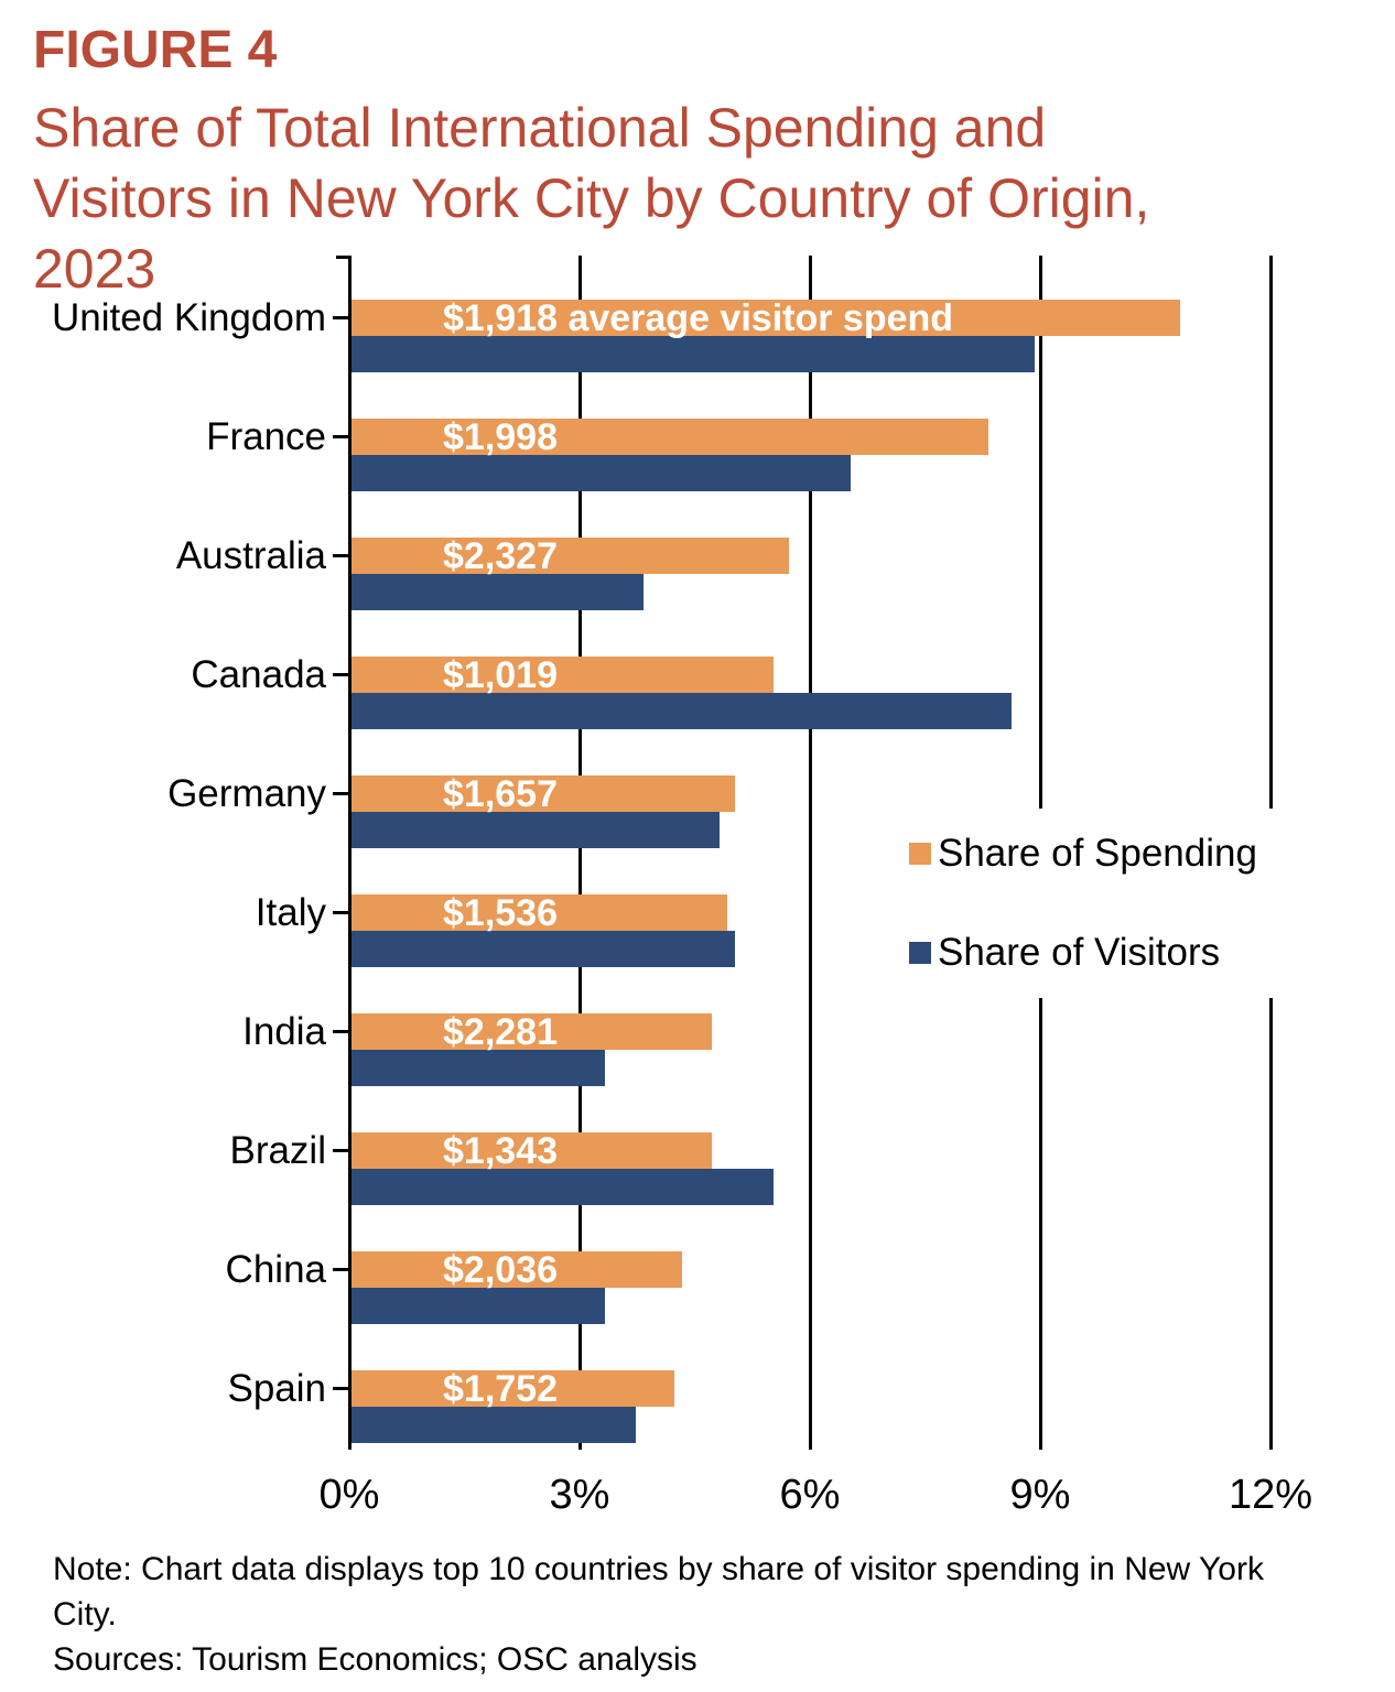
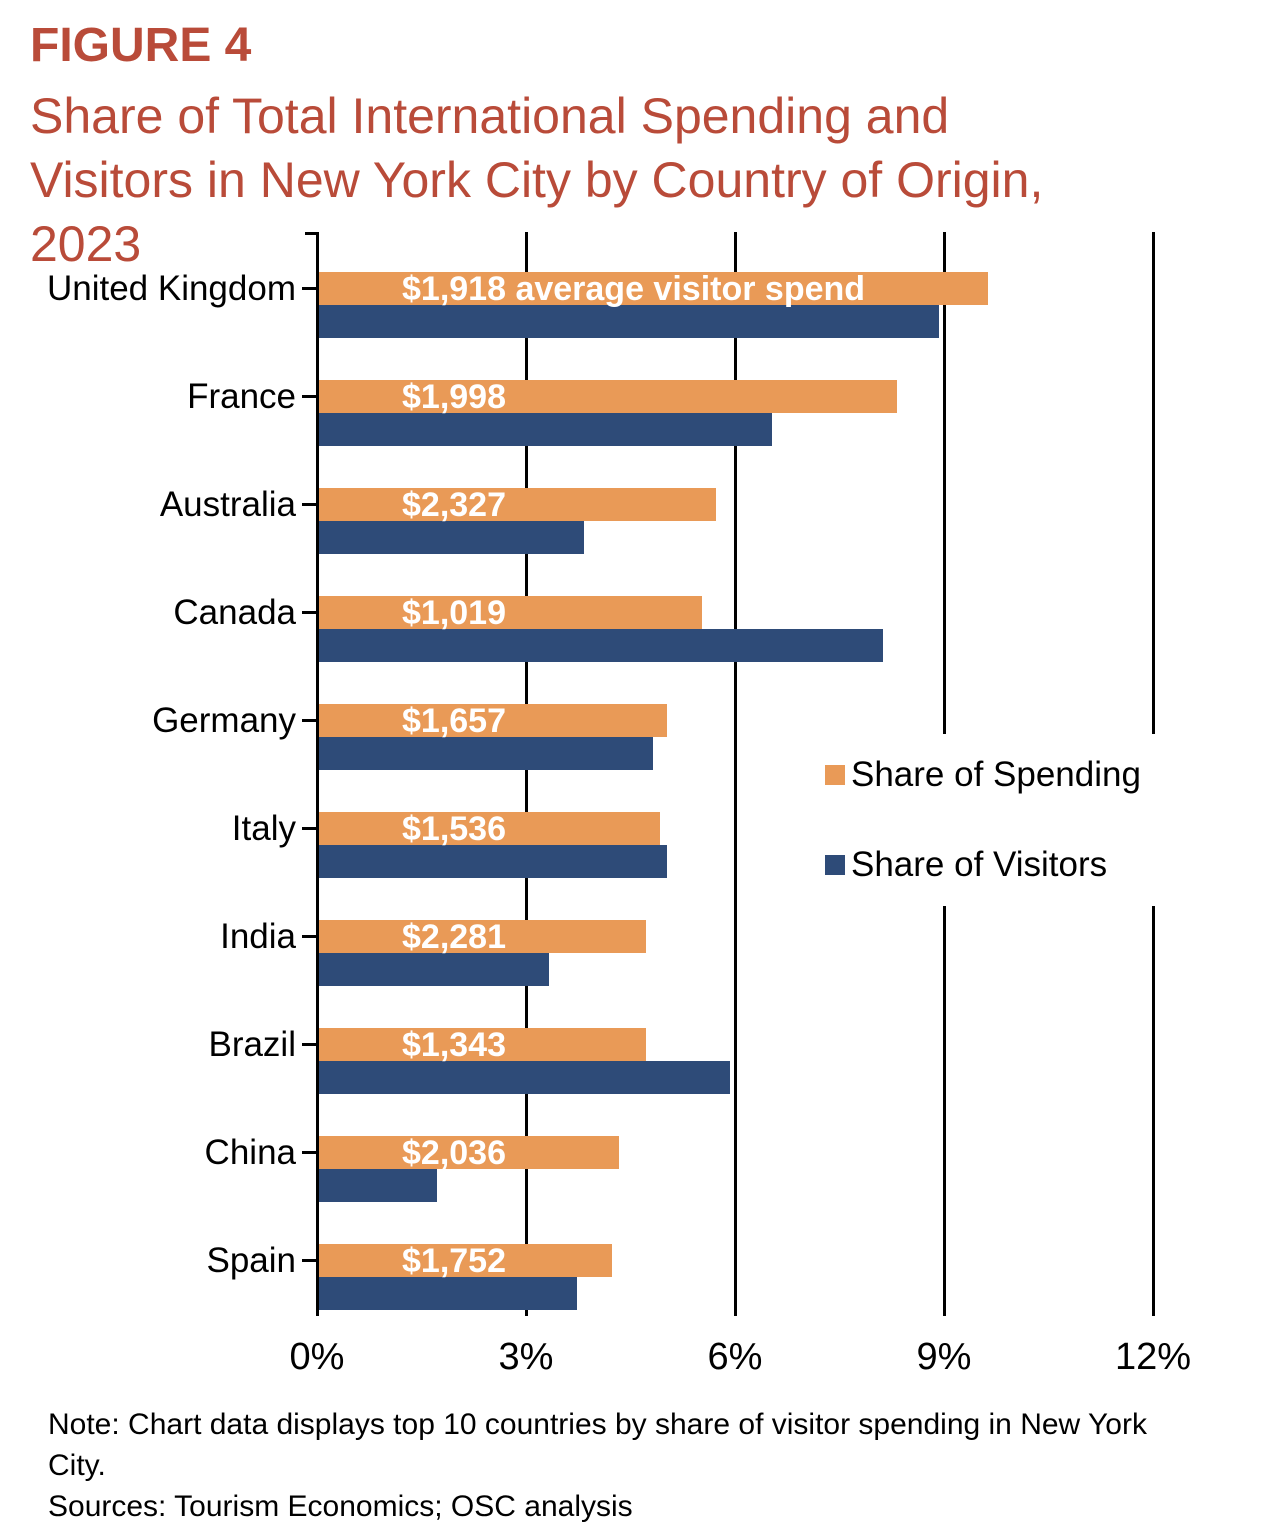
Share of Spending/United Kingdom: 10.8% -> 9.6%
Share of Visitors/Canada: 8.6% -> 8.1%
Share of Visitors/Brazil: 5.5% -> 5.9%
Share of Visitors/China: 3.3% -> 1.7%
